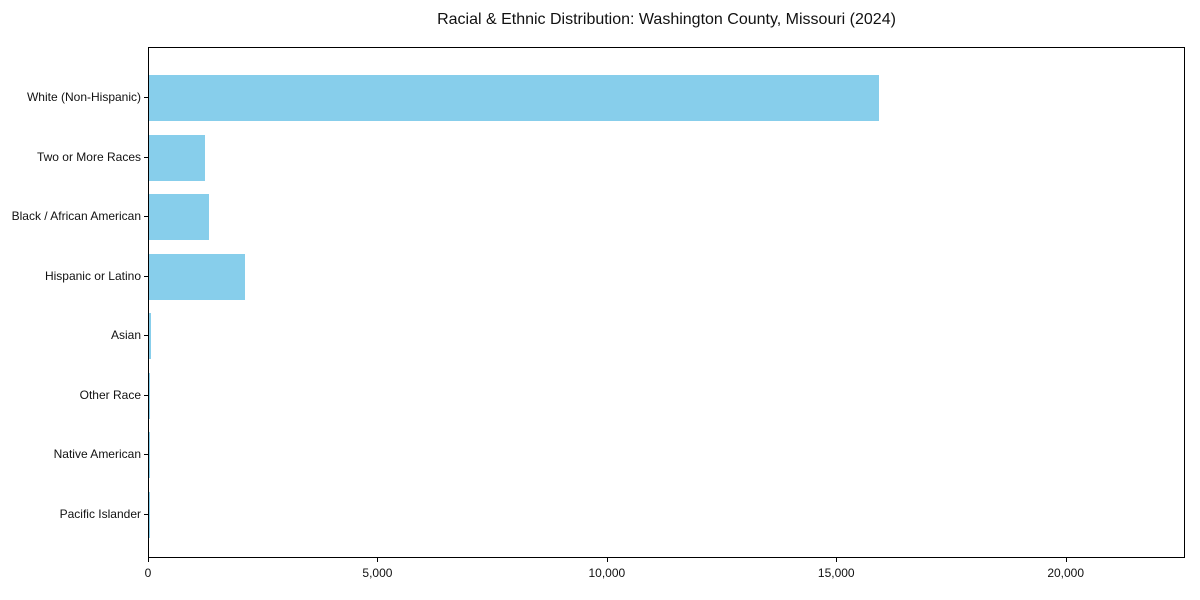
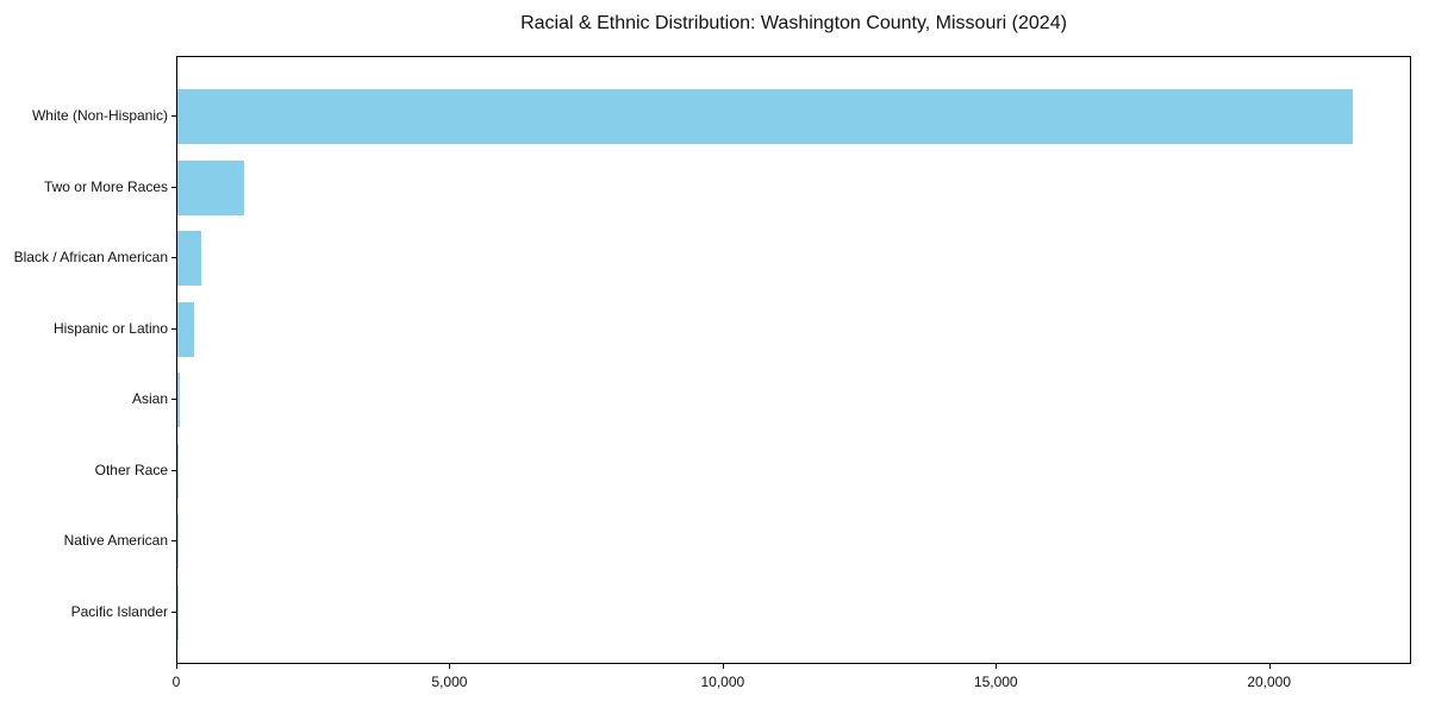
White (Non-Hispanic): 15900 -> 21500
Black / African American: 1300 -> 400
Hispanic or Latino: 2100 -> 300
